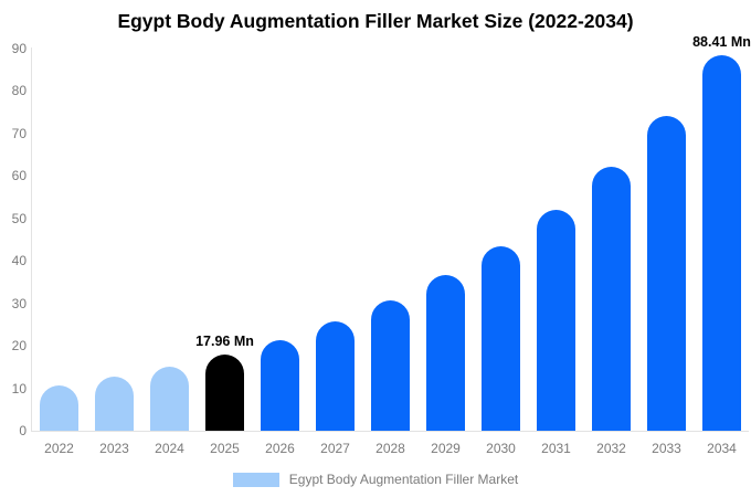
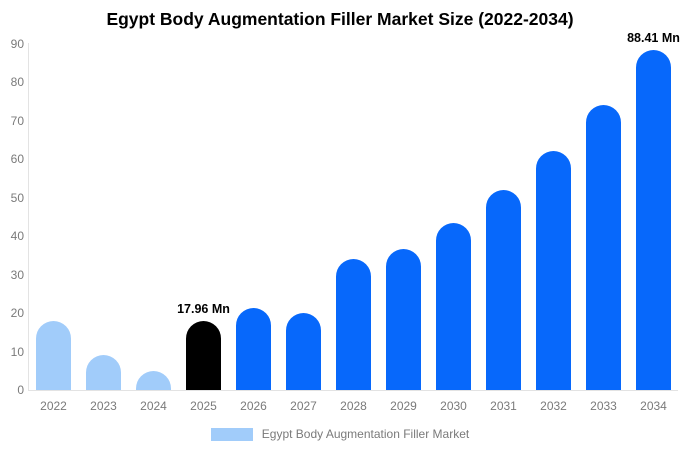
2022: 11 -> 18
2023: 13 -> 9
2024: 15 -> 5
2027: 26 -> 20
2028: 31 -> 34
